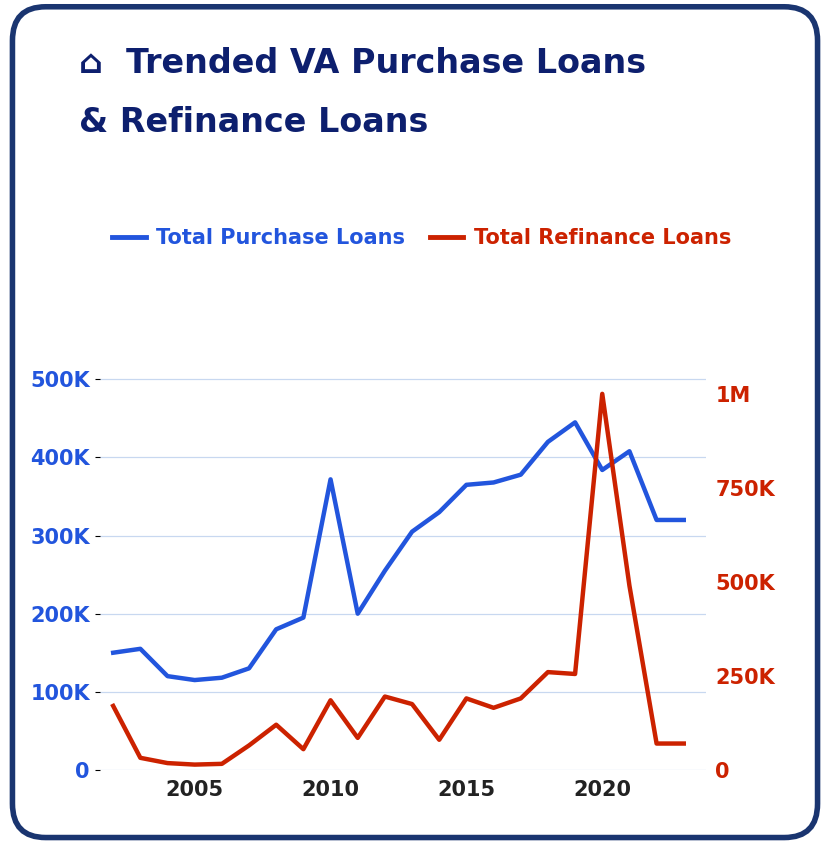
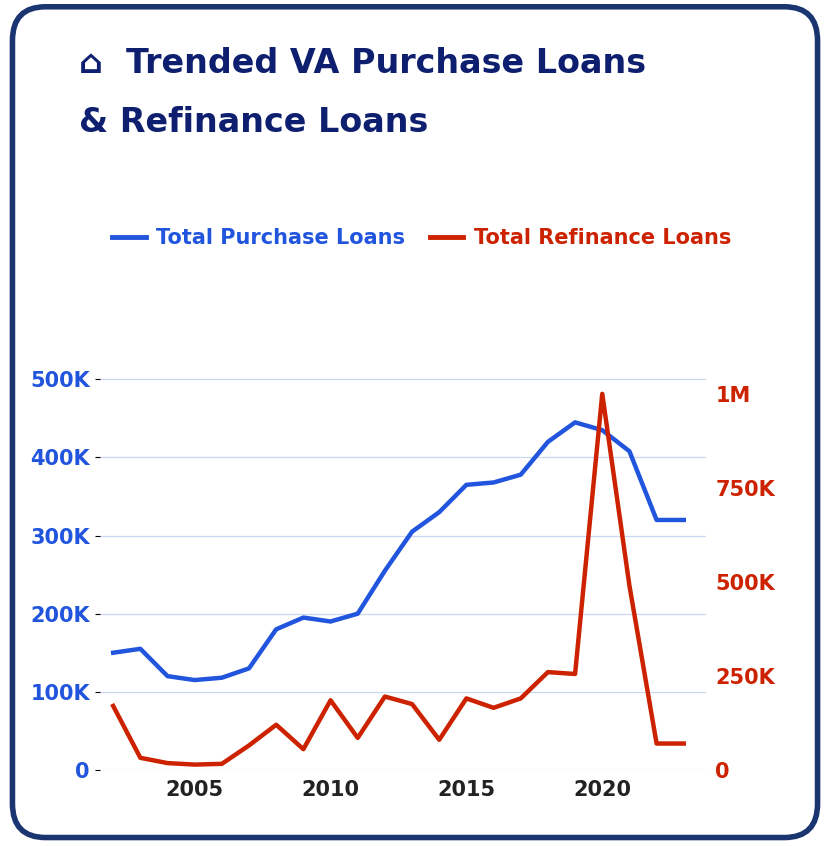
Total Purchase Loans/2010: 372K -> 190K
Total Purchase Loans/2020: 384K -> 435K
